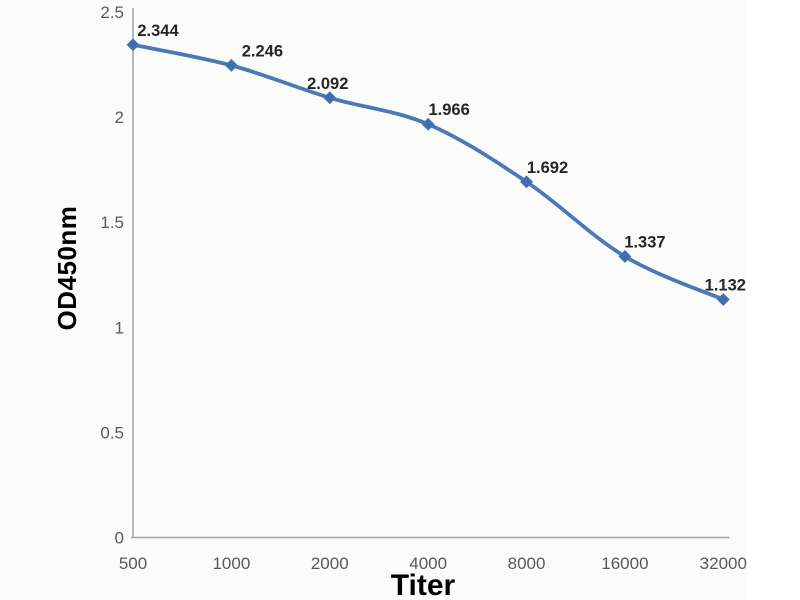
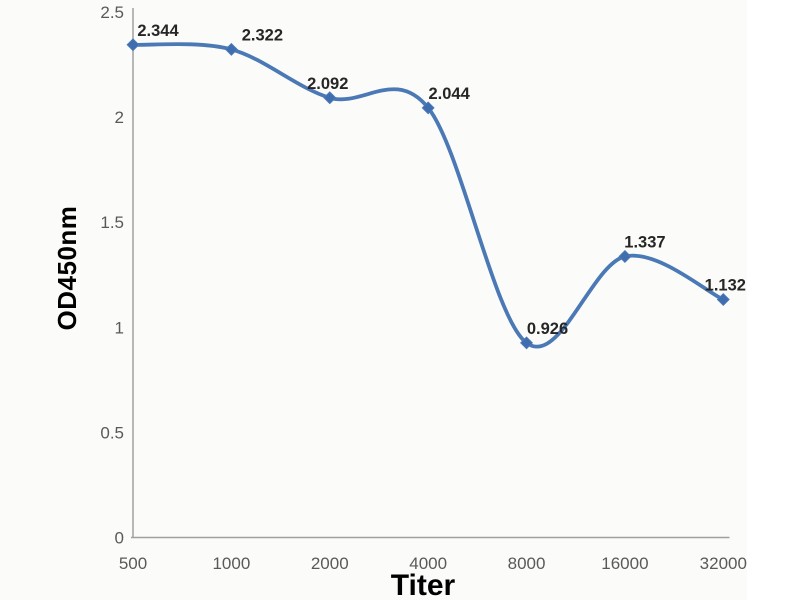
1000: 2.246 -> 2.322
4000: 1.966 -> 2.044
8000: 1.692 -> 0.926
